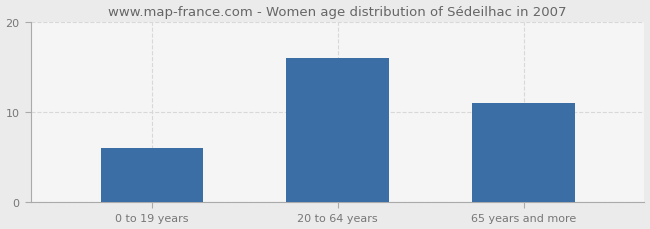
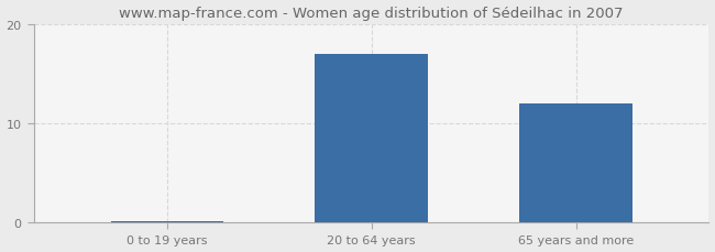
0 to 19 years: 6.0 -> 0.2
20 to 64 years: 16.0 -> 17.0
65 years and more: 11.0 -> 12.0
